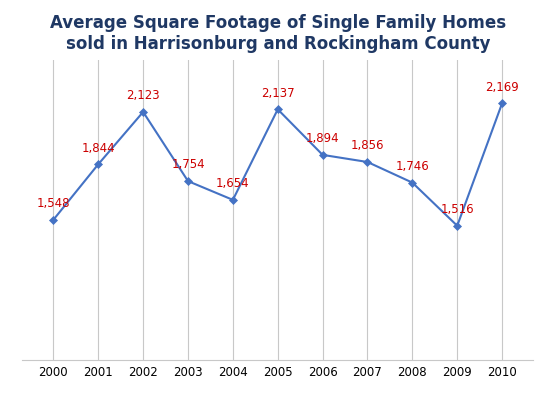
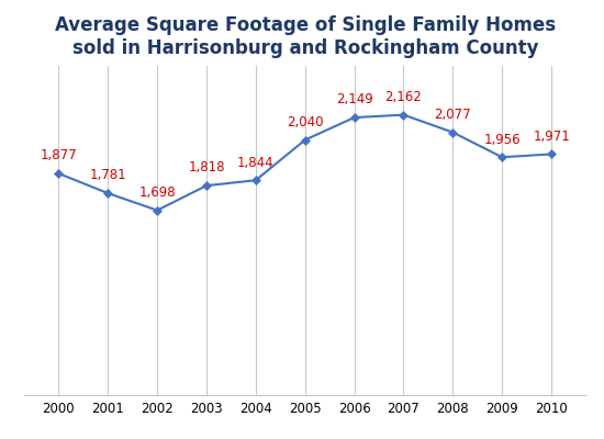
2000: 1,548 -> 1,877
2001: 1,844 -> 1,781
2002: 2,123 -> 1,698
2003: 1,754 -> 1,818
2004: 1,654 -> 1,844
2005: 2,137 -> 2,040
2006: 1,894 -> 2,149
2007: 1,856 -> 2,162
2008: 1,746 -> 2,077
2009: 1,516 -> 1,956
2010: 2,169 -> 1,971
